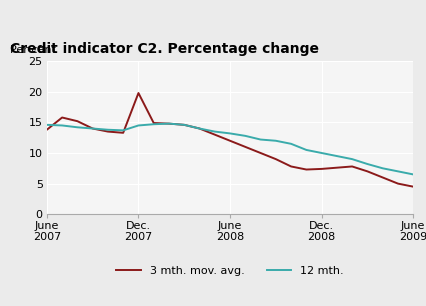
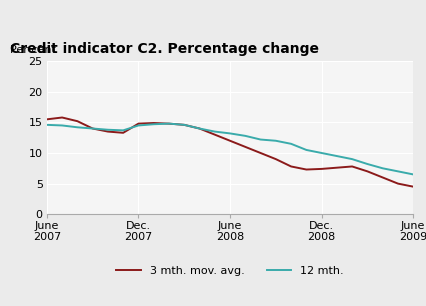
3 mth. mov. avg./June 2007: 13.8 -> 15.5
3 mth. mov. avg./Dec. 2007: 19.8 -> 14.8
